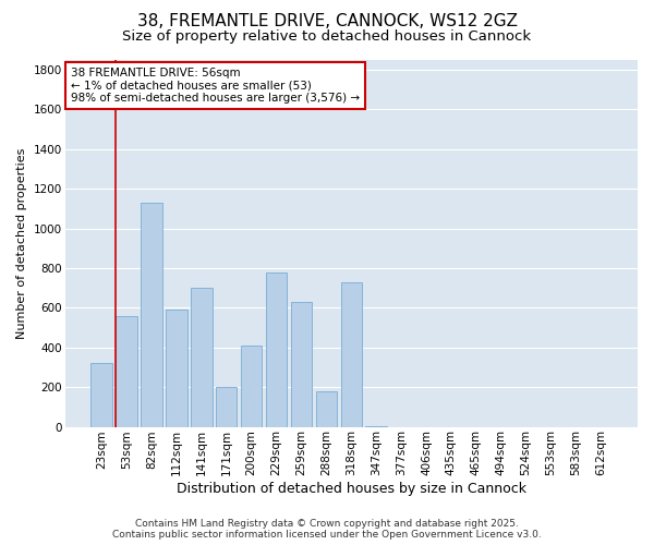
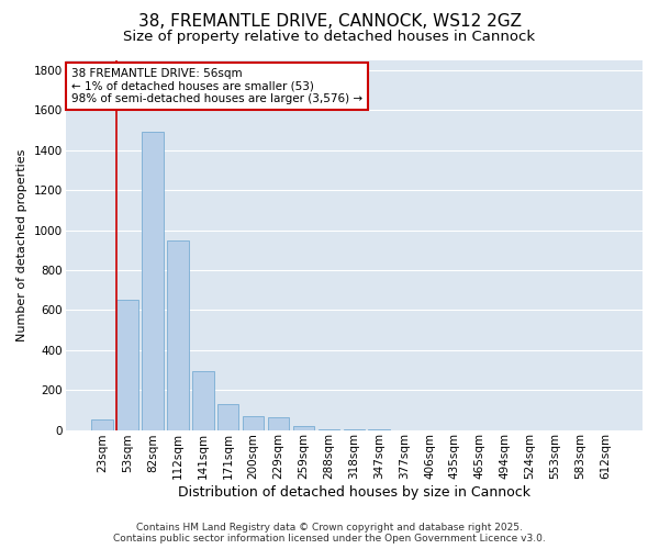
23sqm: 320 -> 50
53sqm: 560 -> 650
82sqm: 1130 -> 1490
112sqm: 590 -> 950
141sqm: 700 -> 300
171sqm: 200 -> 130
200sqm: 410 -> 70
229sqm: 780 -> 60
259sqm: 630 -> 20
288sqm: 180 -> 0
318sqm: 730 -> 0
